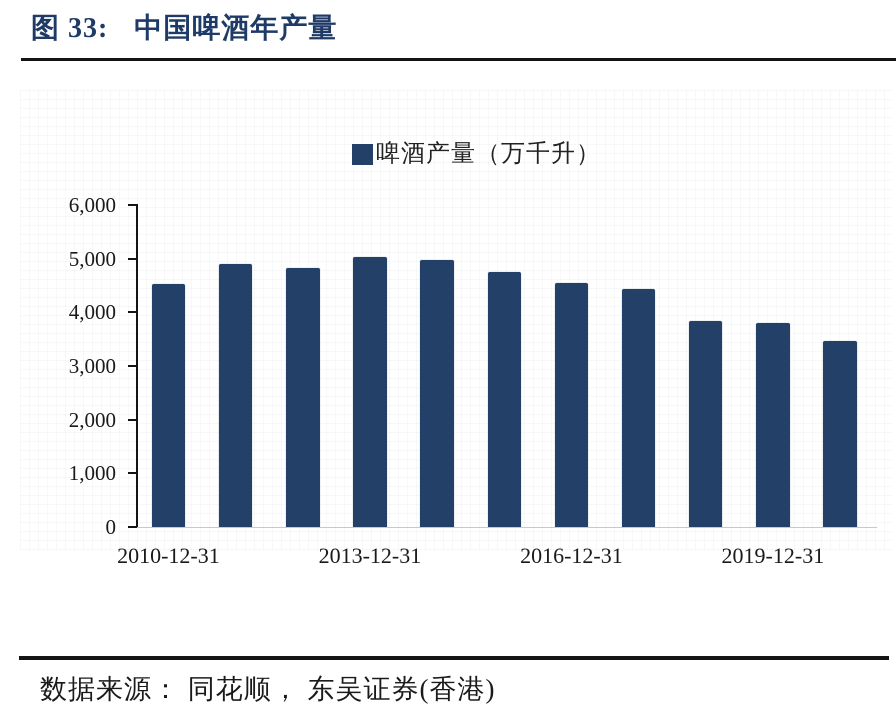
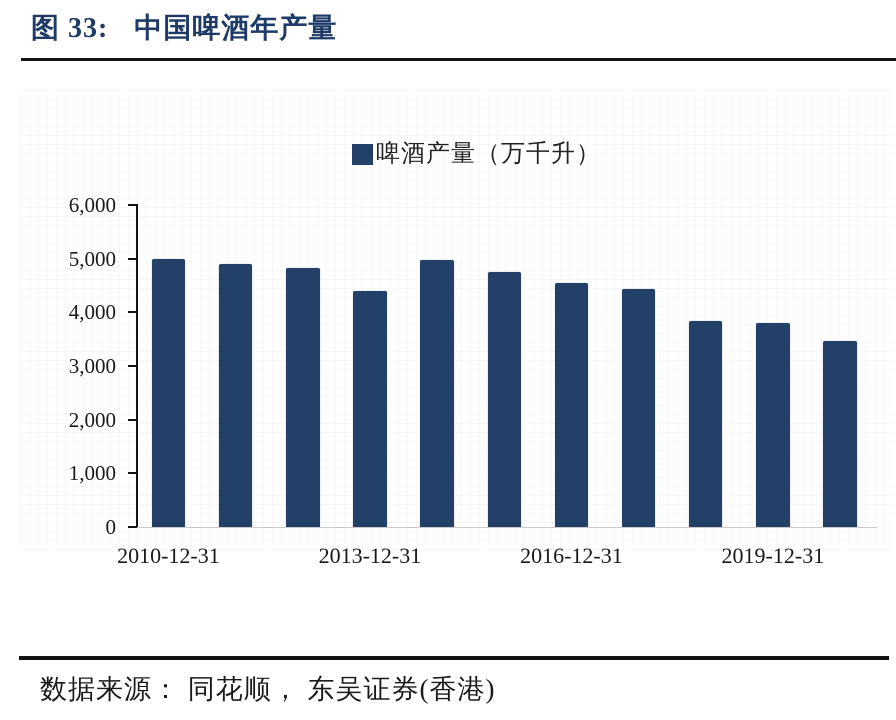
2010-12-31: 4500 -> 5000
2013-12-31: 5000 -> 4400
